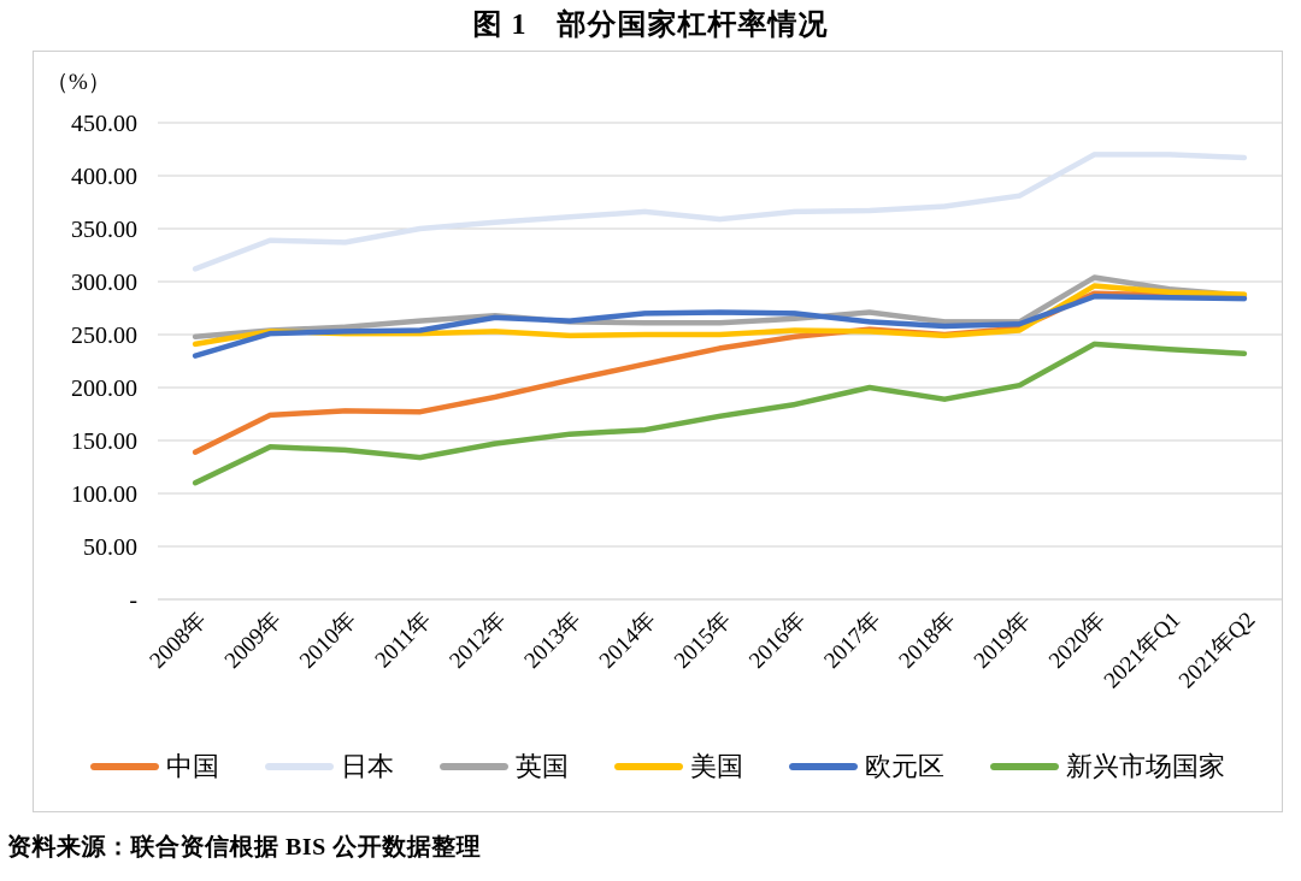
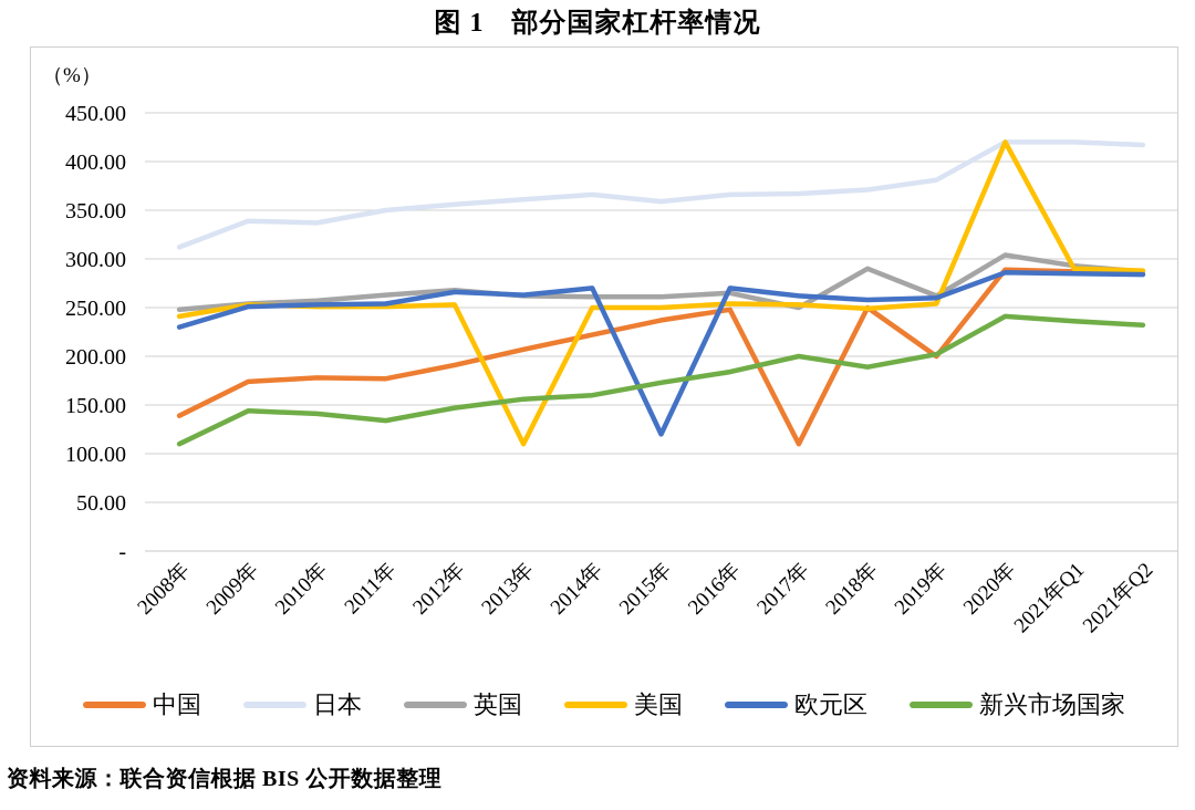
美国/2013年: 250 -> 110
欧元区/2015年: 270 -> 120
中国/2017年: 260 -> 110
英国/2017年: 270 -> 250
英国/2018年: 260 -> 290
中国/2019年: 260 -> 200
美国/2020年: 300 -> 420
